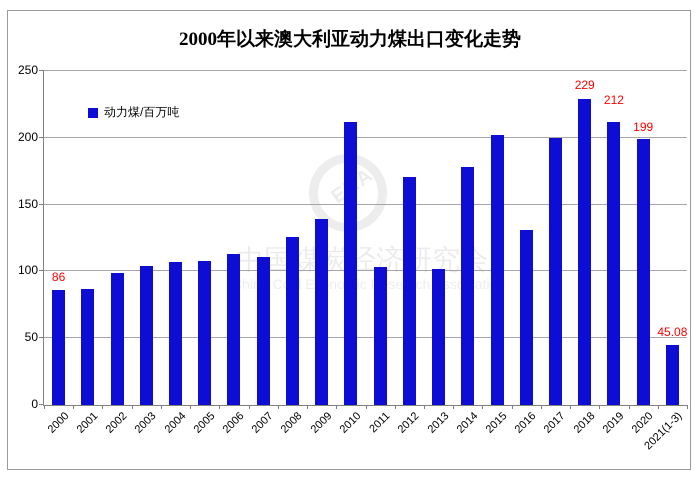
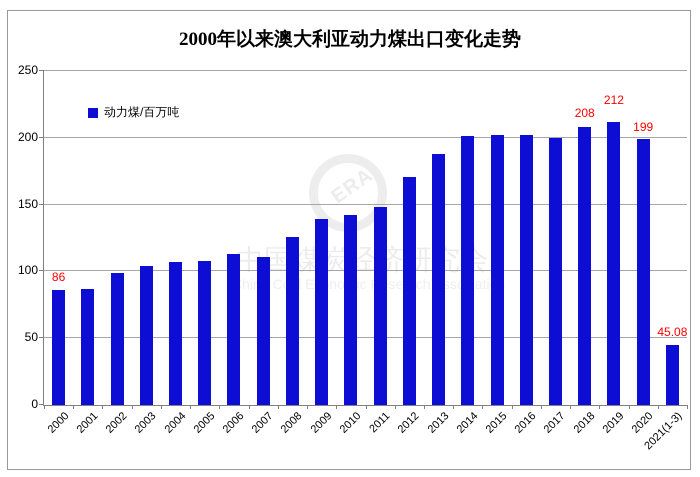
2010: 212 -> 142
2011: 103 -> 148
2013: 102 -> 188
2014: 178 -> 201
2016: 131 -> 202
2018: 229 -> 208
